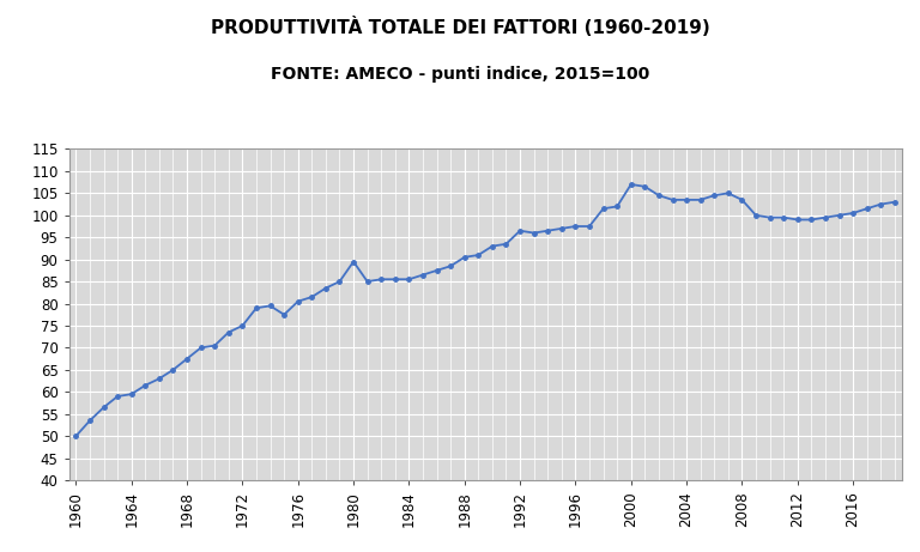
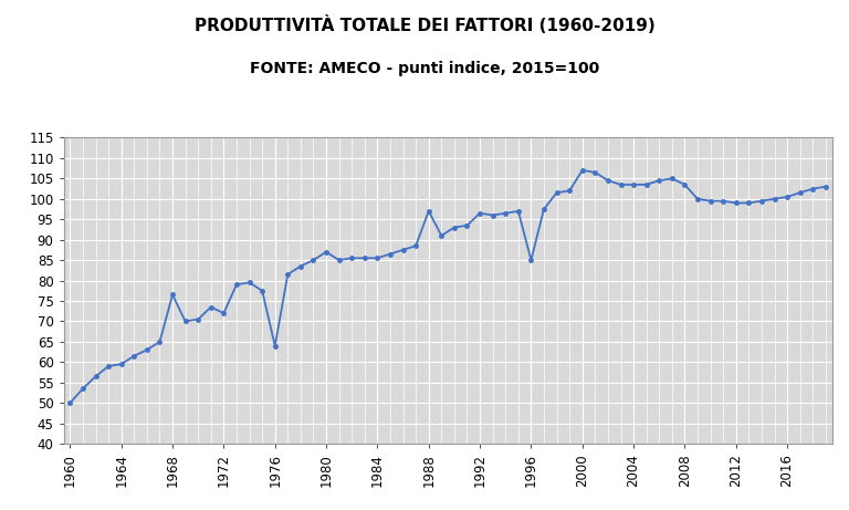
1968: 67.5 -> 76.5
1972: 75.0 -> 72.0
1976: 80.5 -> 64.0
1980: 89.5 -> 87.0
1988: 90.5 -> 97.0
1996: 97.5 -> 85.0
